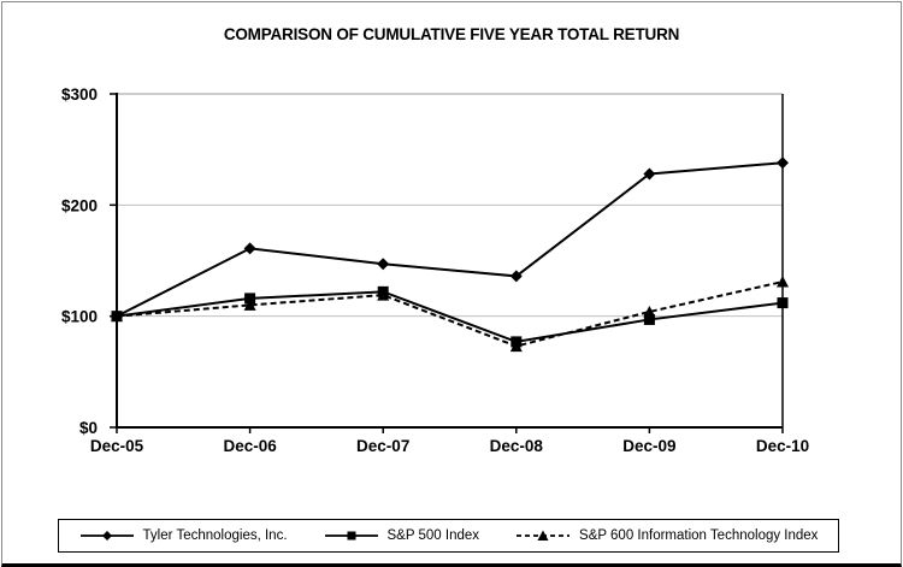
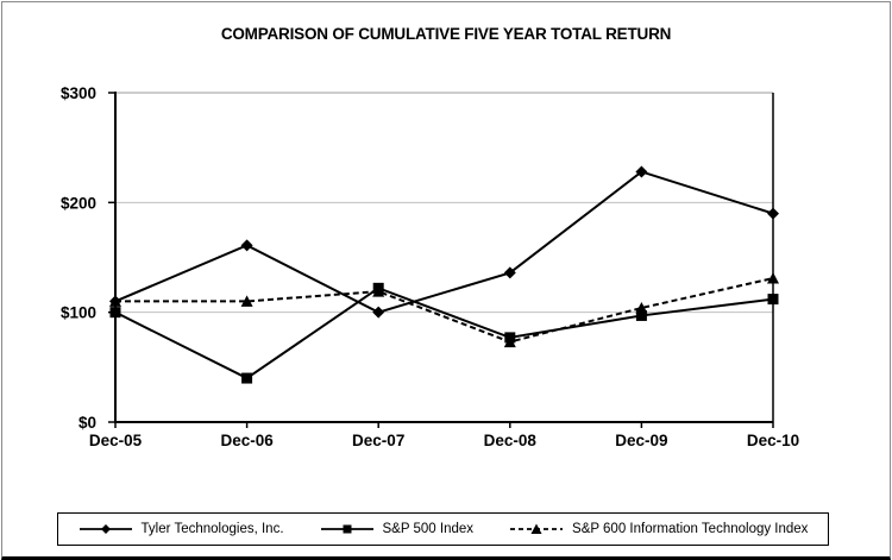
Tyler Technologies, Inc./Dec-05: $100 -> $110
S&P 600 Information Technology Index/Dec-05: $100 -> $110
S&P 500 Index/Dec-06: $120 -> $40
Tyler Technologies, Inc./Dec-07: $150 -> $100
Tyler Technologies, Inc./Dec-10: $240 -> $190
